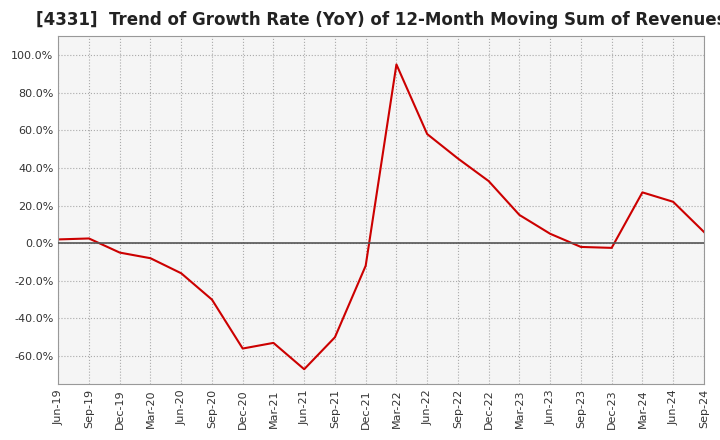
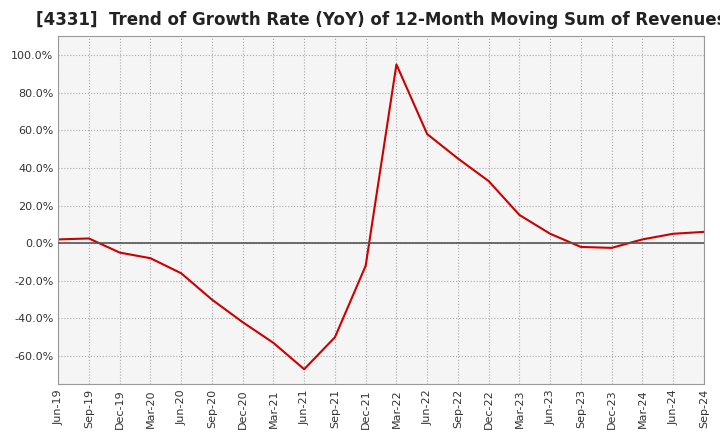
Dec-20: -56% -> -42%
Mar-24: 27% -> 2%
Jun-24: 22% -> 5%
